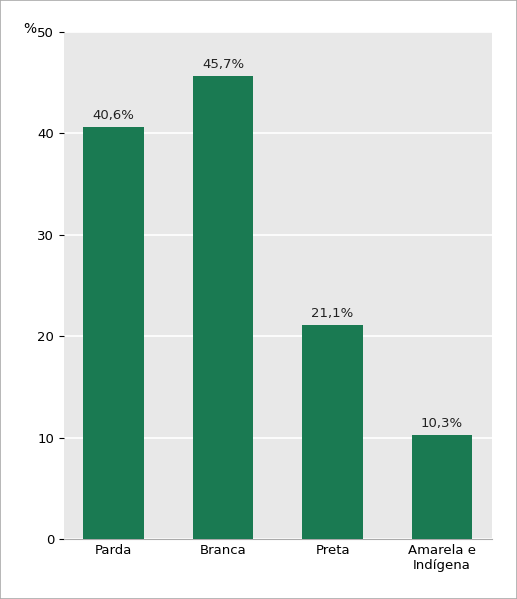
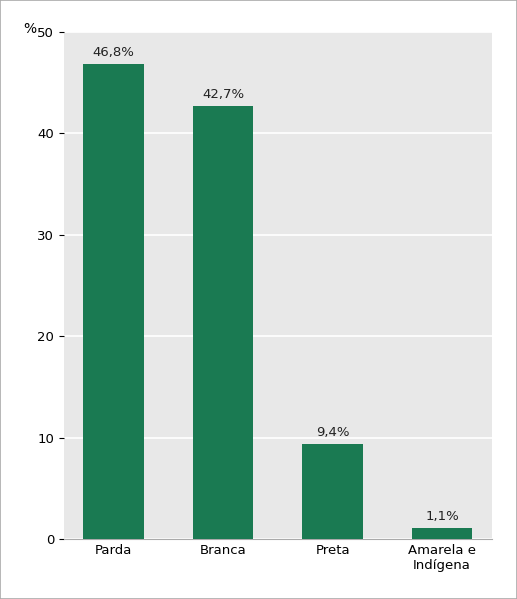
Parda: 40,6% -> 46,8%
Branca: 45,7% -> 42,7%
Preta: 21,1% -> 9,4%
Amarela e Indígena: 10,3% -> 1,1%
